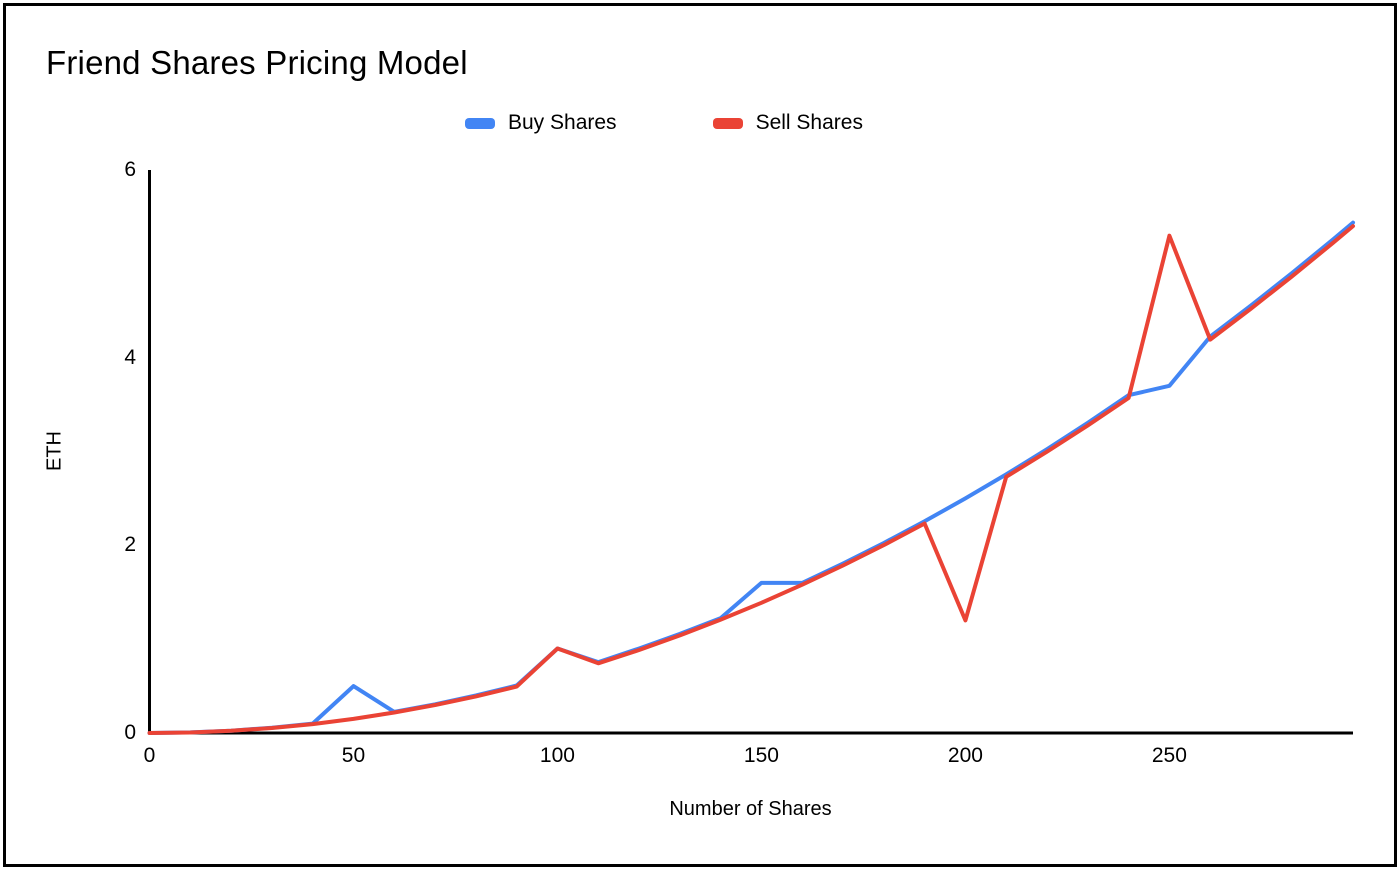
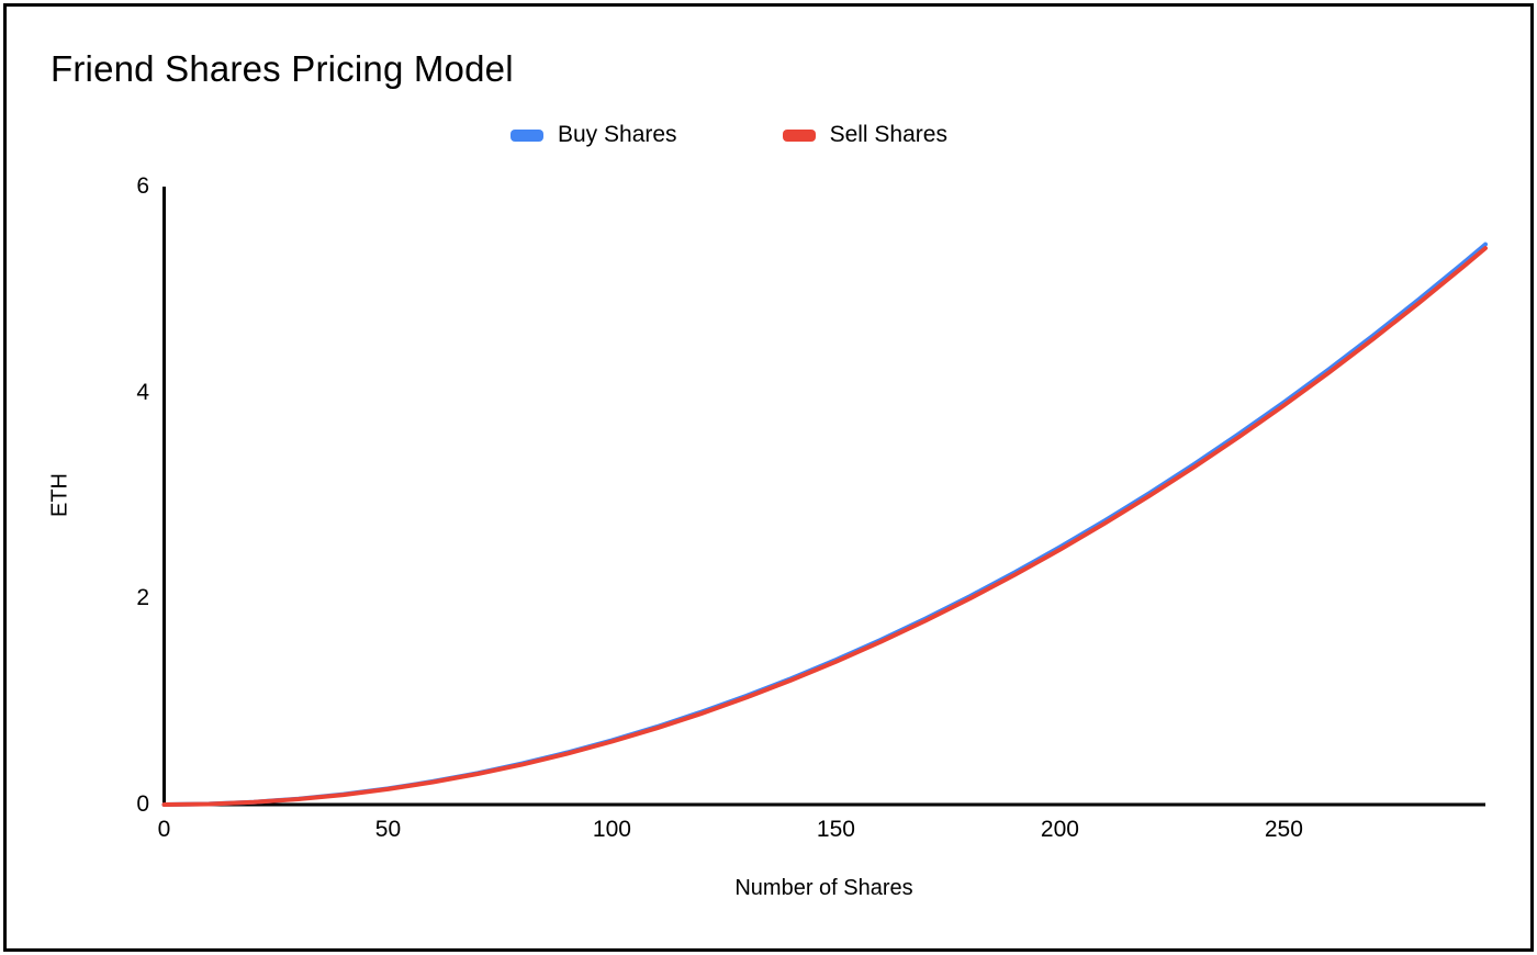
Buy Shares/50: 0.5 -> 0.2
Buy Shares/100: 0.9 -> 0.6
Sell Shares/100: 0.9 -> 0.6
Buy Shares/150: 1.6 -> 1.4
Sell Shares/200: 1.2 -> 2.5
Buy Shares/250: 3.7 -> 3.9
Sell Shares/250: 5.3 -> 3.9
